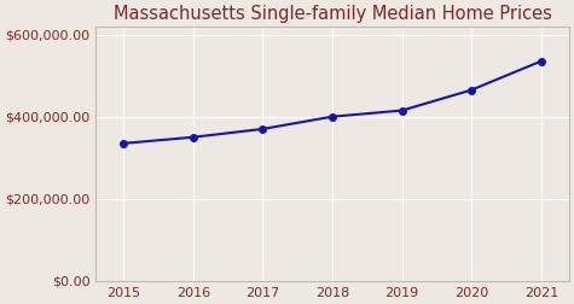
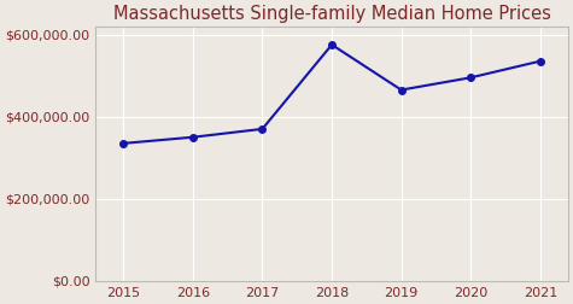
2018: $400,000 -> $575,000
2019: $415,000 -> $465,000
2020: $465,000 -> $495,000
